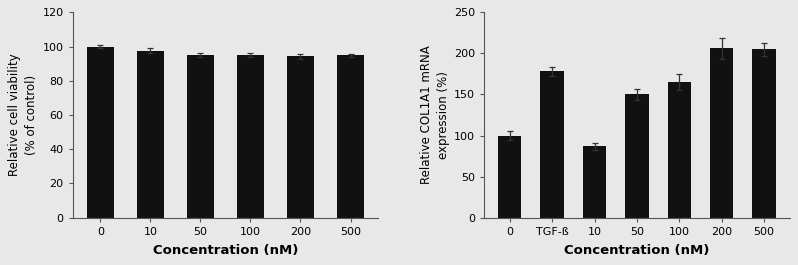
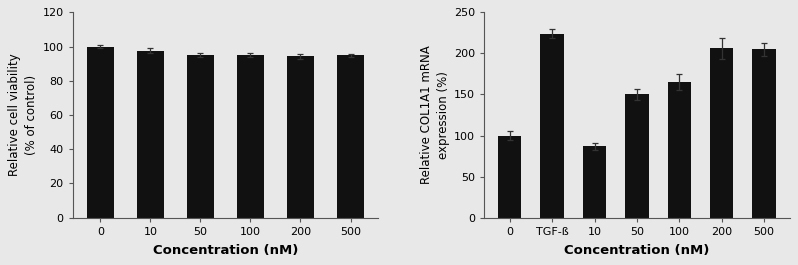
TGF-ß: 178 -> 224
